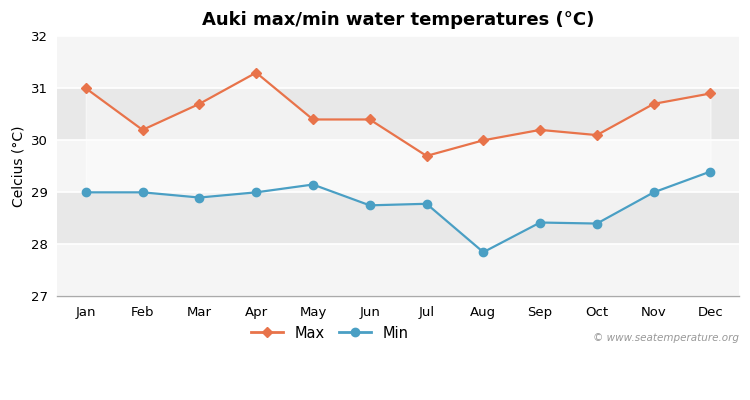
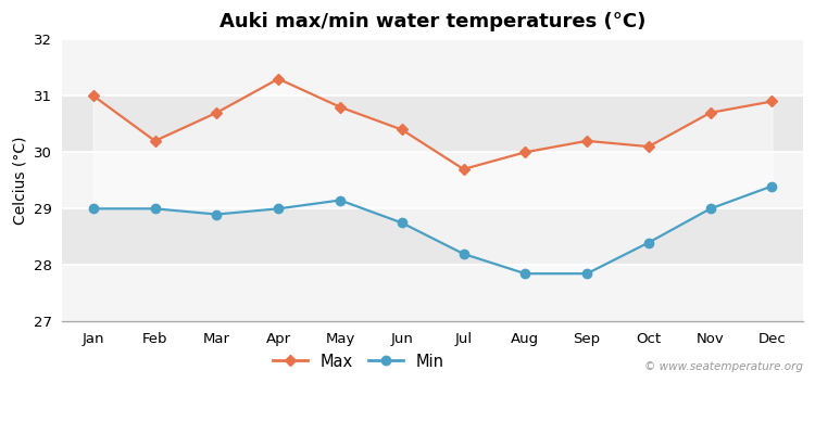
Max/May: 30.4 -> 30.8
Min/Jul: 28.78 -> 28.20
Min/Sep: 28.42 -> 27.85
